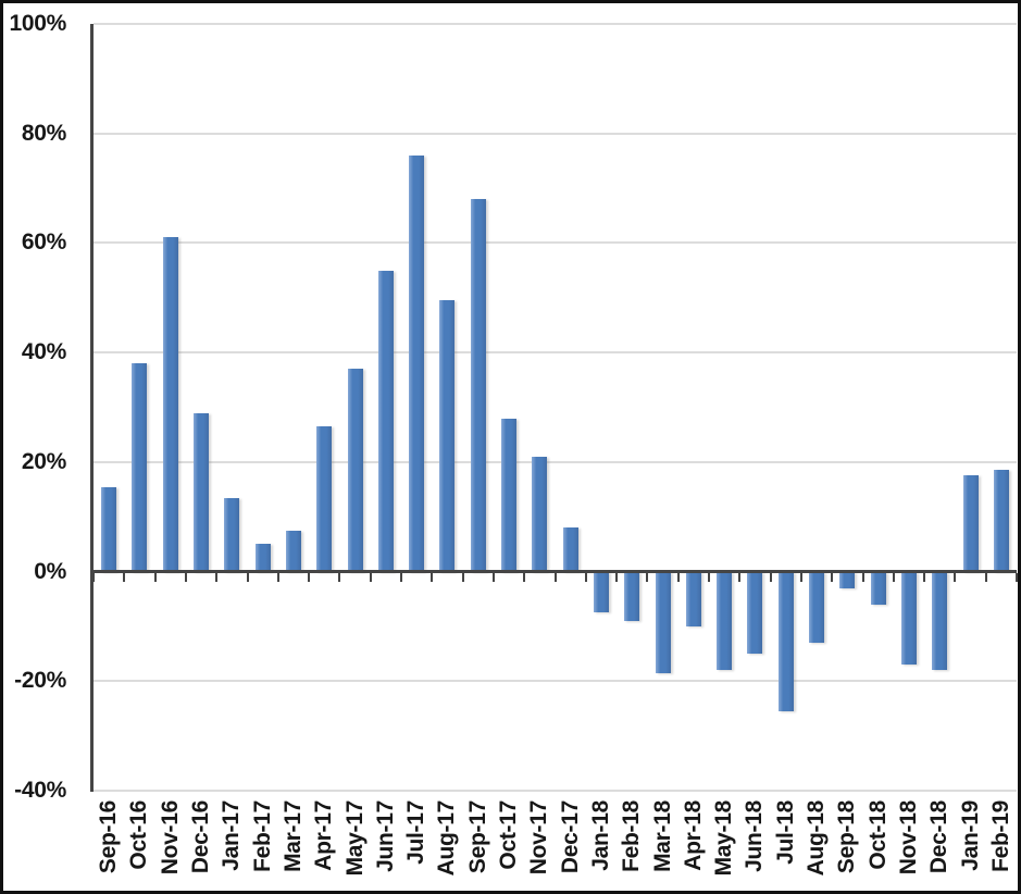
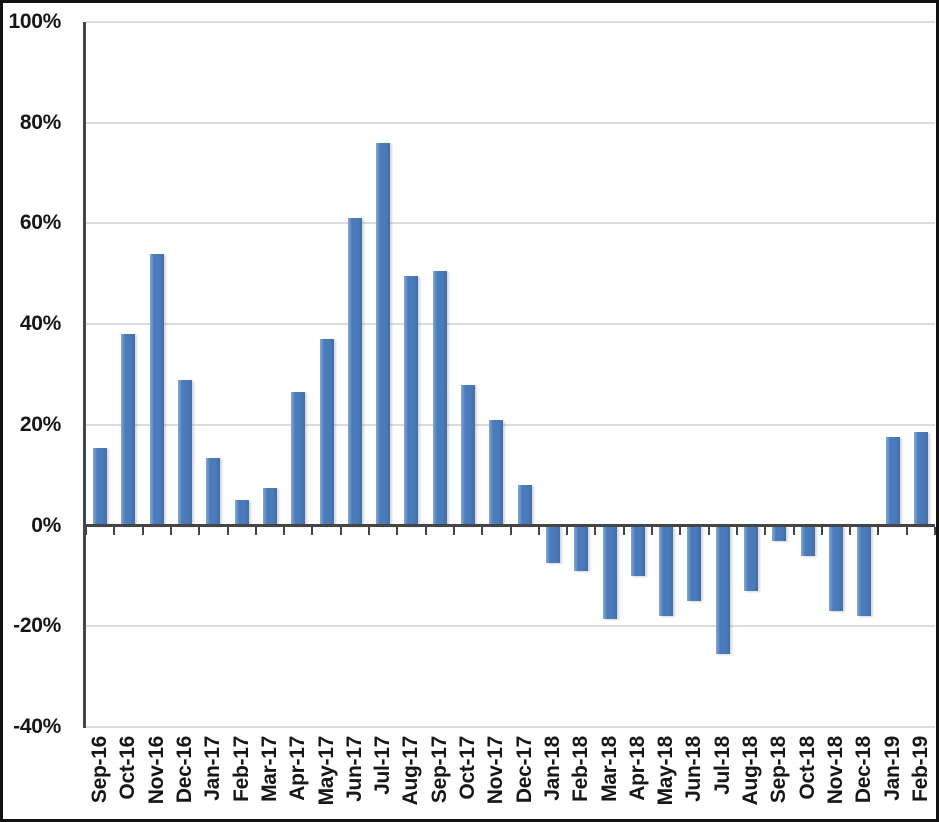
Nov-16: 61% -> 54%
Jun-17: 55% -> 61%
Sep-17: 68% -> 50%
